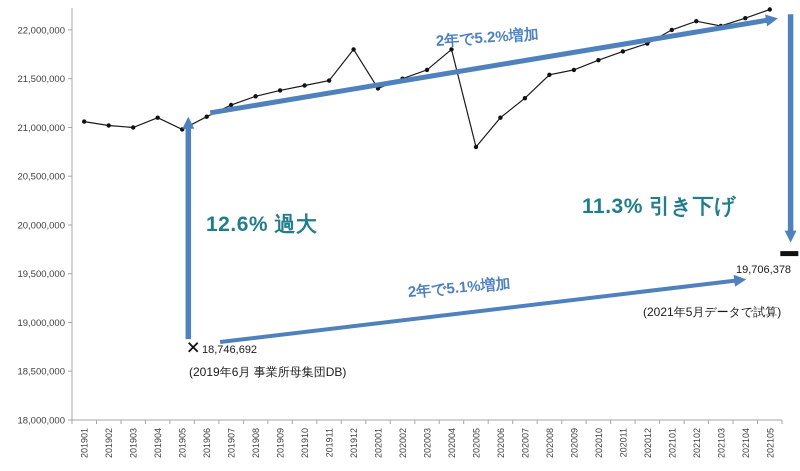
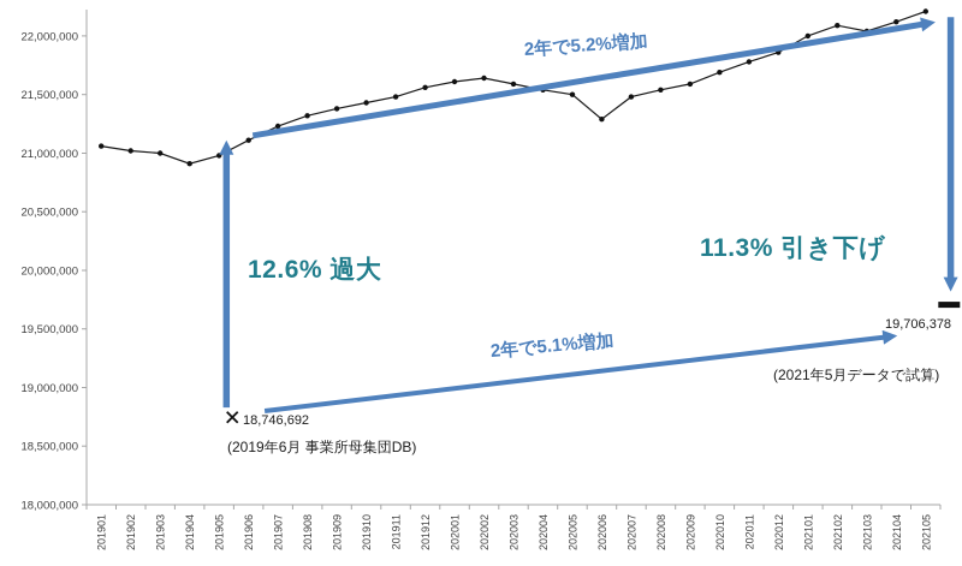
201904: 21100000 -> 20900000
201912: 21800000 -> 21600000
202001: 21400000 -> 21600000
202002: 21500000 -> 21600000
202004: 21800000 -> 21500000
202005: 20800000 -> 21500000
202006: 21100000 -> 21300000
202007: 21300000 -> 21500000
